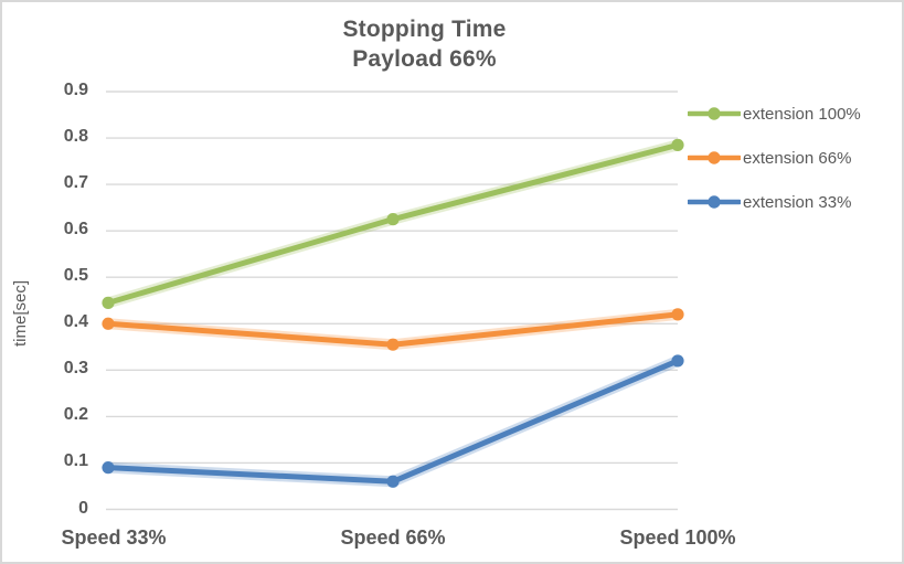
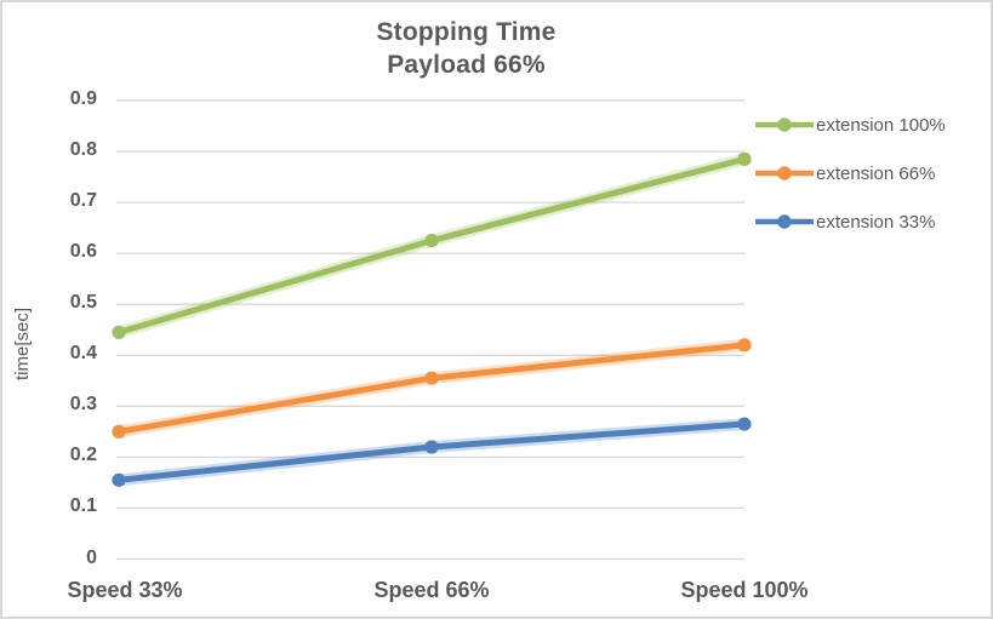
extension 66%/Speed 33%: 0.40 -> 0.25
extension 33%/Speed 33%: 0.09 -> 0.15
extension 33%/Speed 66%: 0.06 -> 0.22
extension 33%/Speed 100%: 0.32 -> 0.27
